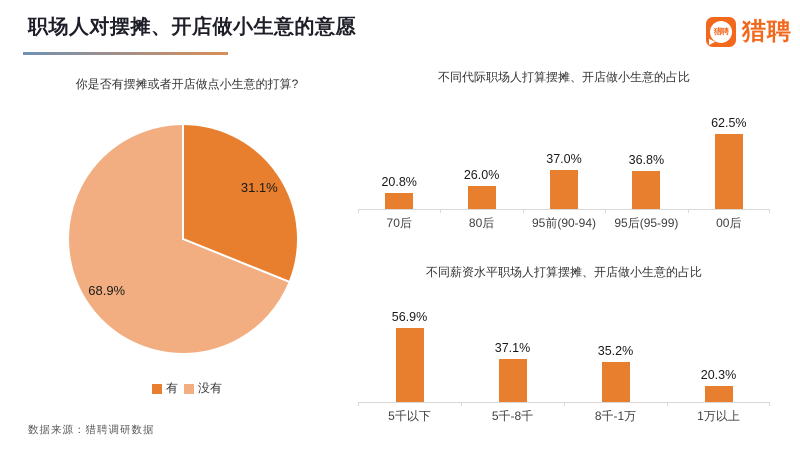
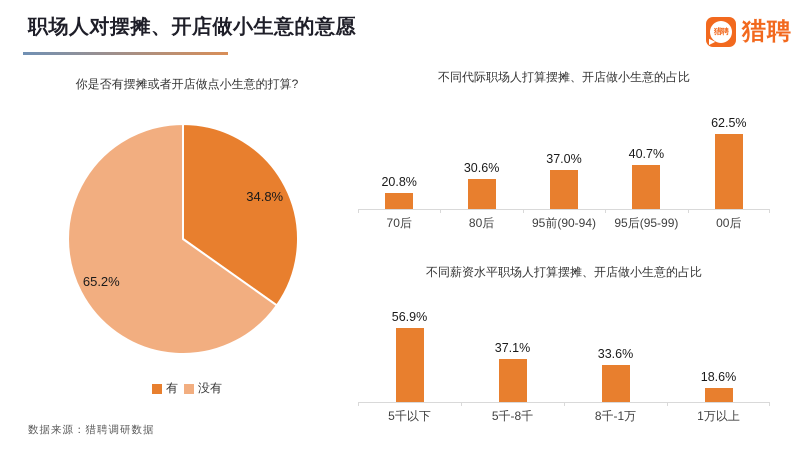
你是否有摆摊或者开店做点小生意的打算?/有: 31.1% -> 34.8%
你是否有摆摊或者开店做点小生意的打算?/没有: 68.9% -> 65.2%
不同代际职场人打算摆摊、开店做小生意的占比/80后: 26.0% -> 30.6%
不同代际职场人打算摆摊、开店做小生意的占比/95后(95-99): 36.8% -> 40.7%
不同薪资水平职场人打算摆摊、开店做小生意的占比/8千-1万: 35.2% -> 33.6%
不同薪资水平职场人打算摆摊、开店做小生意的占比/1万以上: 20.3% -> 18.6%
